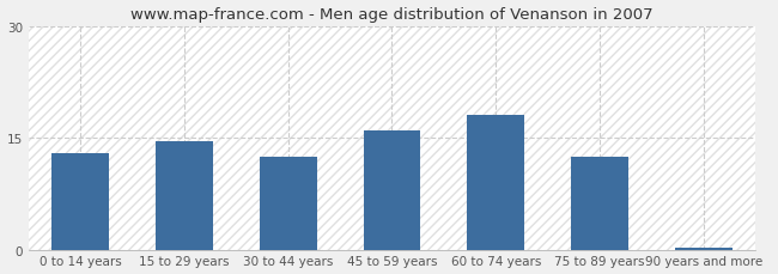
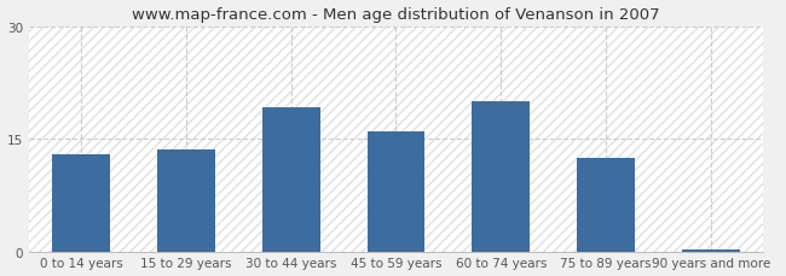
15 to 29 years: 14.5 -> 13.6
30 to 44 years: 12.5 -> 19.2
60 to 74 years: 18.0 -> 20.0
